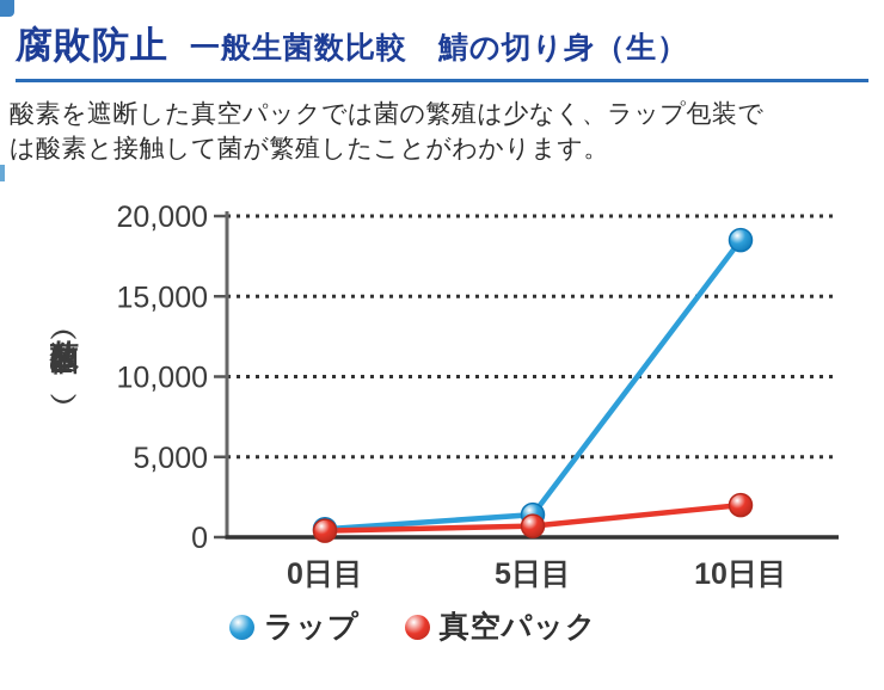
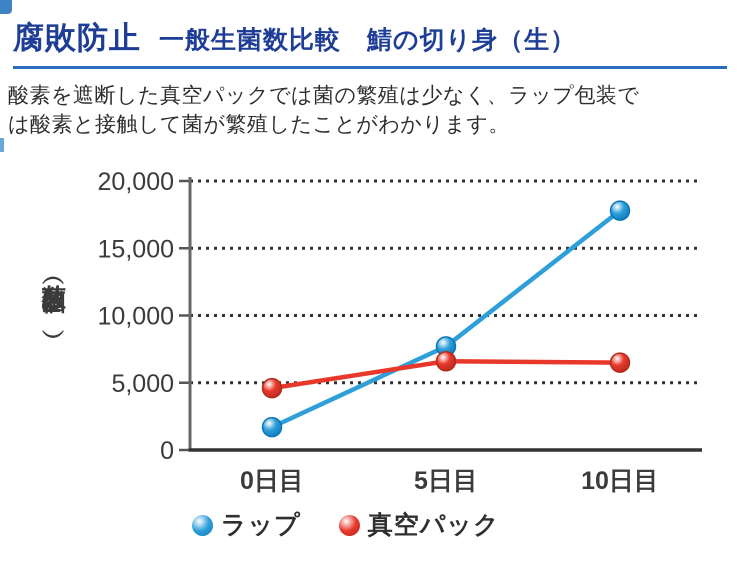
ラップ/0日目: 500 -> 1700
真空パック/0日目: 400 -> 4600
ラップ/5日目: 1400 -> 7700
真空パック/5日目: 700 -> 6600
ラップ/10日目: 18500 -> 17800
真空パック/10日目: 2000 -> 6500
